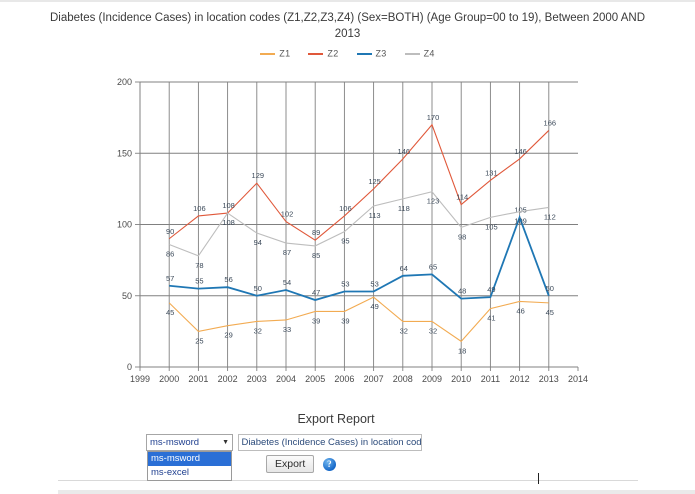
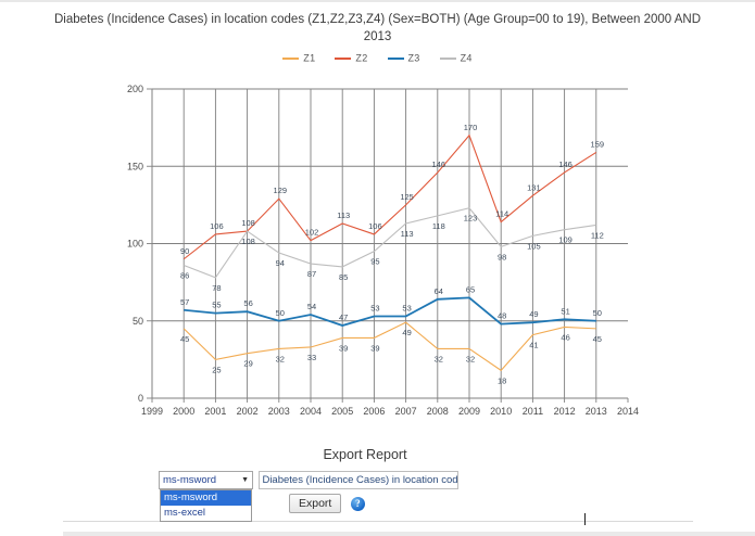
Z2/2005: 89 -> 113
Z3/2012: 105 -> 51
Z2/2013: 166 -> 159
